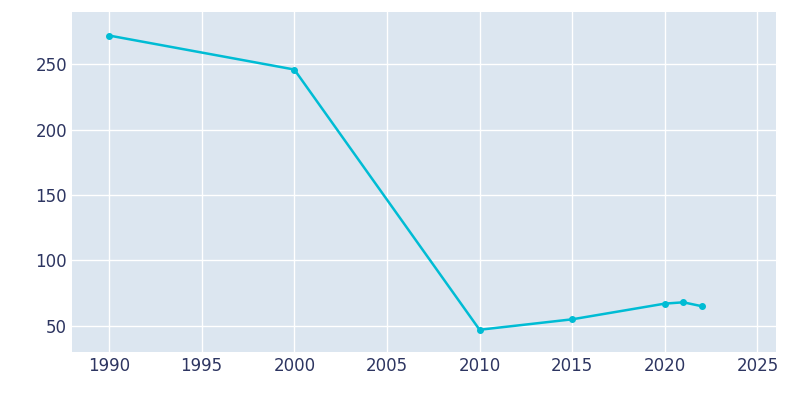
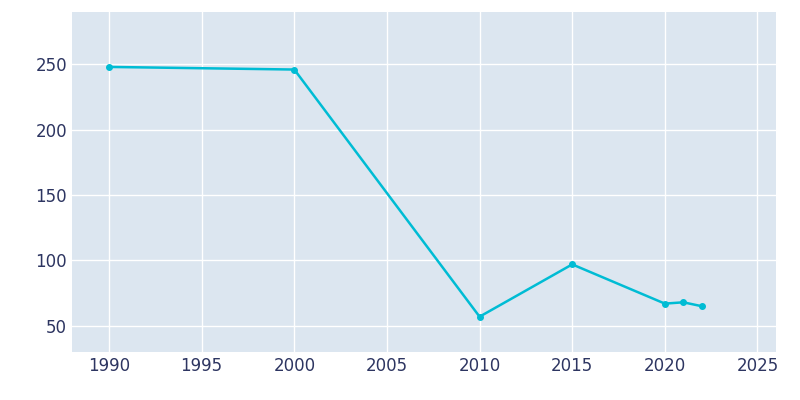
1990: 272 -> 248
2010: 47 -> 57
2015: 55 -> 97
